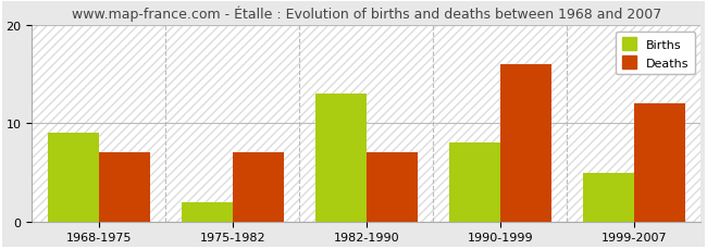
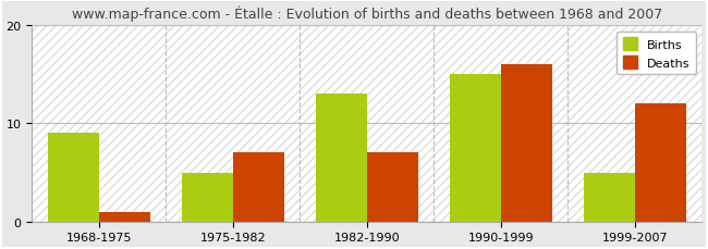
Deaths/1968-1975: 7 -> 1
Births/1975-1982: 2 -> 5
Births/1990-1999: 8 -> 15
